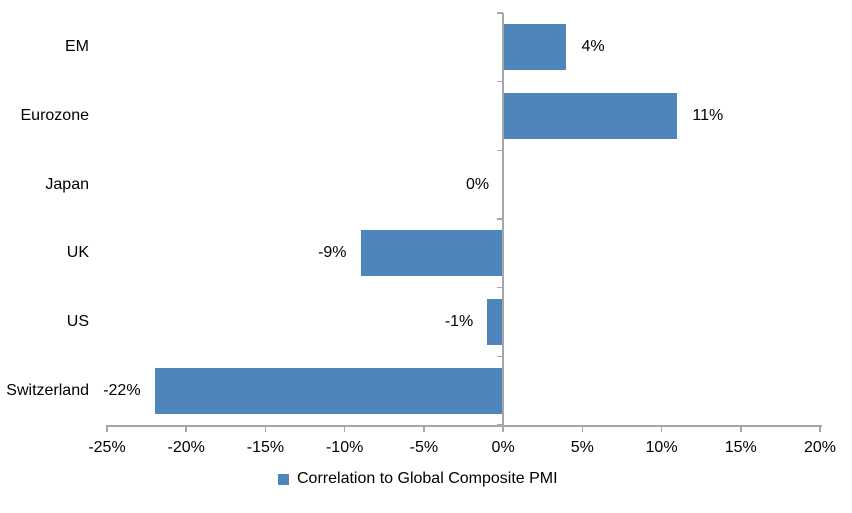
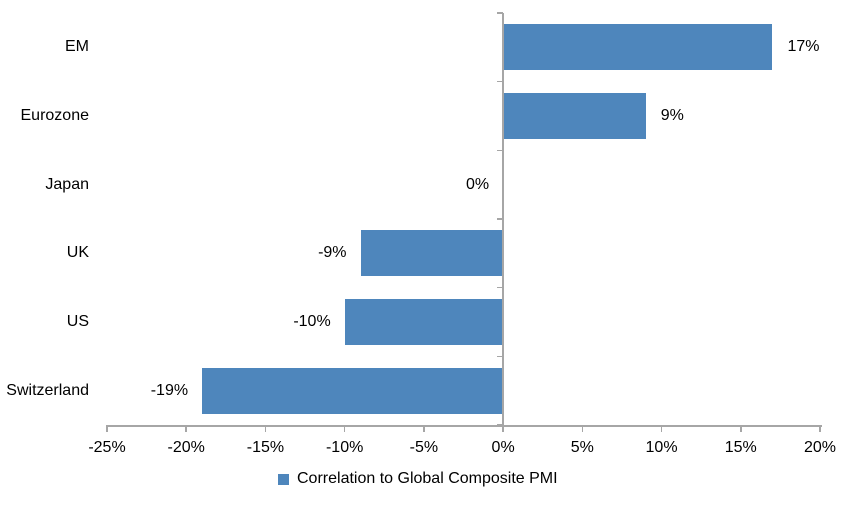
EM: 4% -> 17%
Eurozone: 11% -> 9%
US: -1% -> -10%
Switzerland: -22% -> -19%
